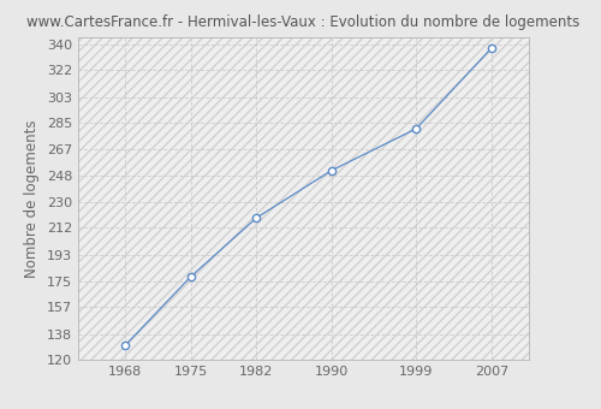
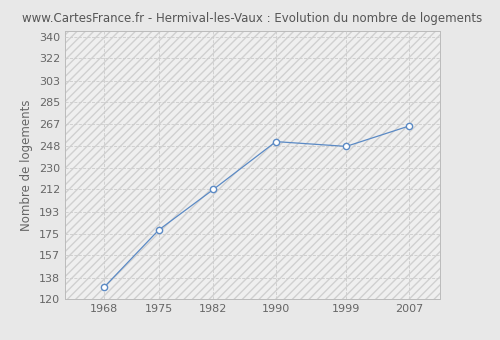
1982: 219 -> 212
1999: 281 -> 248
2007: 337 -> 265
